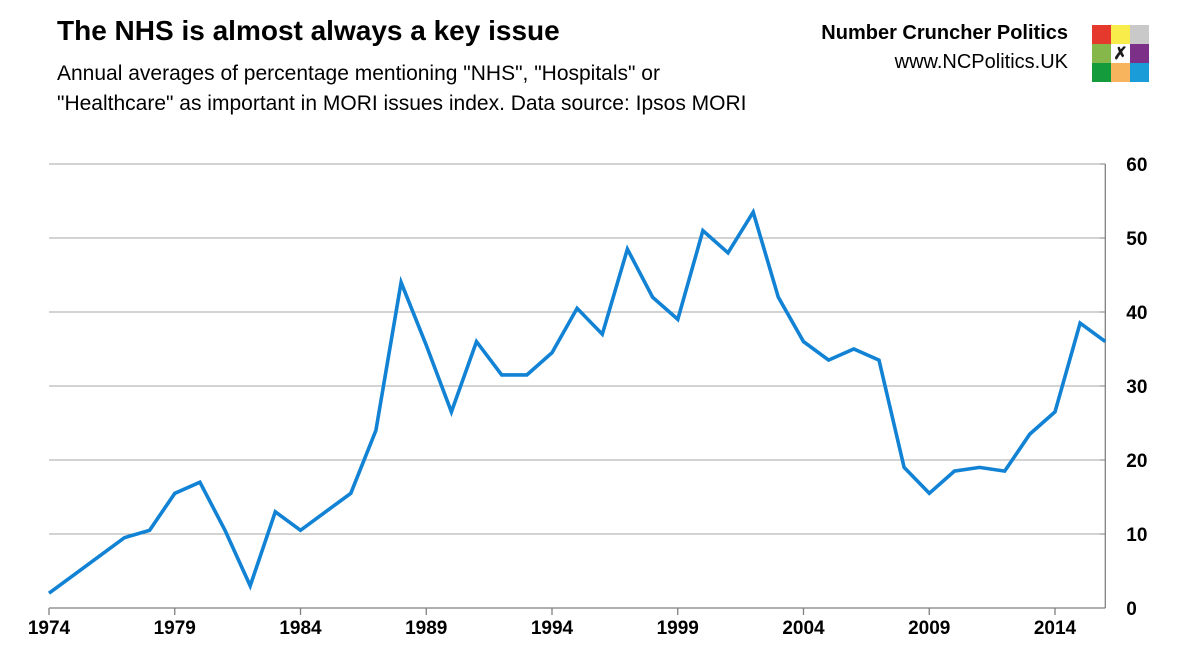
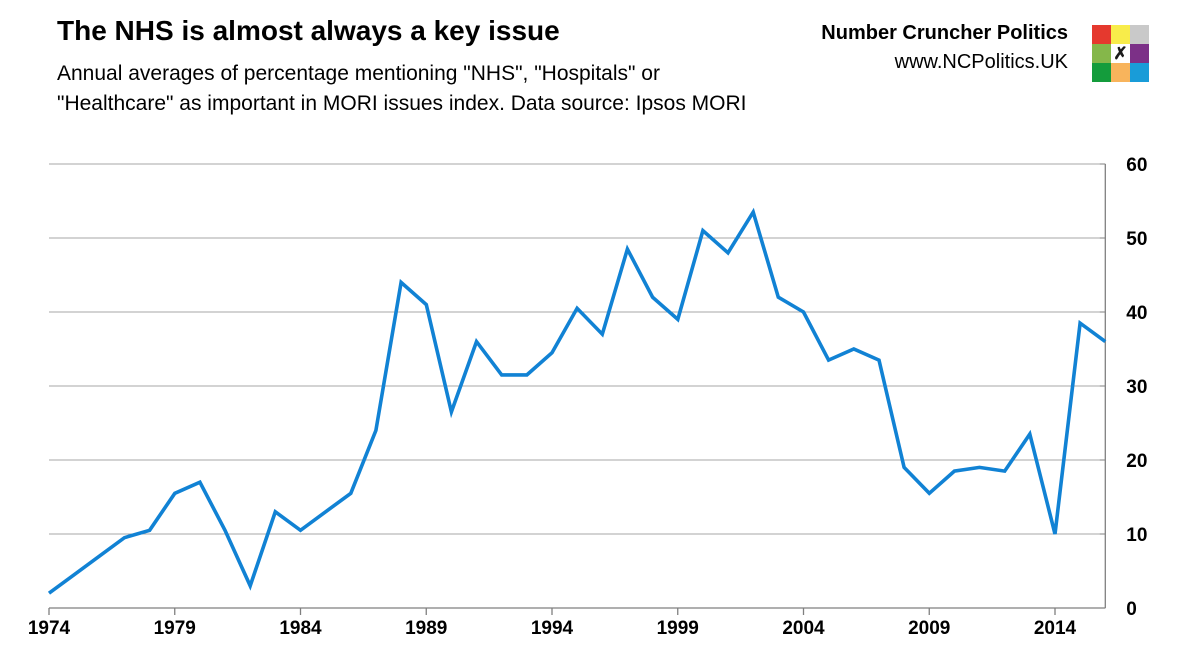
1989: 36 -> 41
2004: 36 -> 40
2014: 26 -> 10
